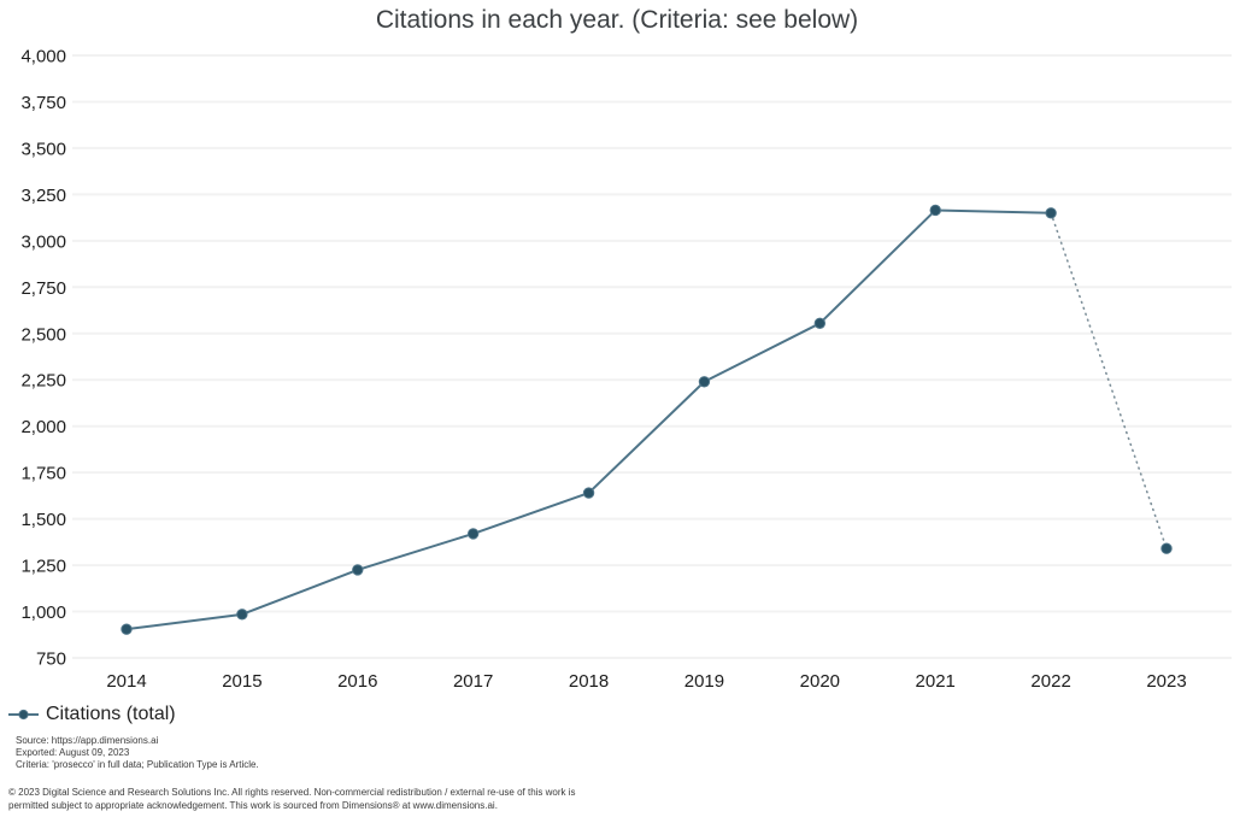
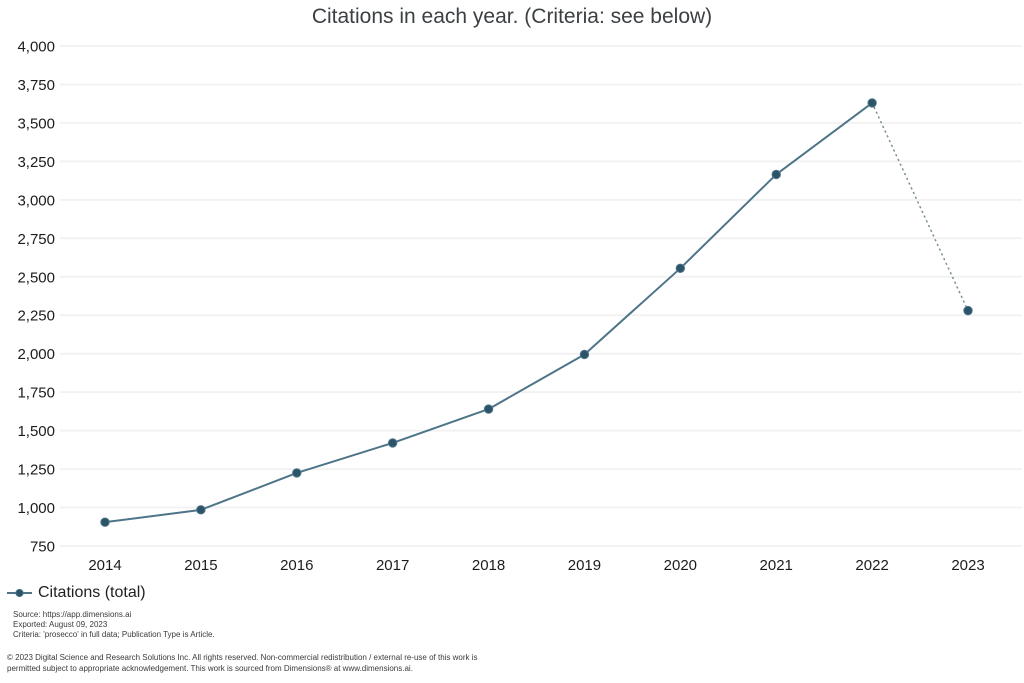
2019: 2240 -> 2000
2022: 3150 -> 3630
2023: 1340 -> 2280
